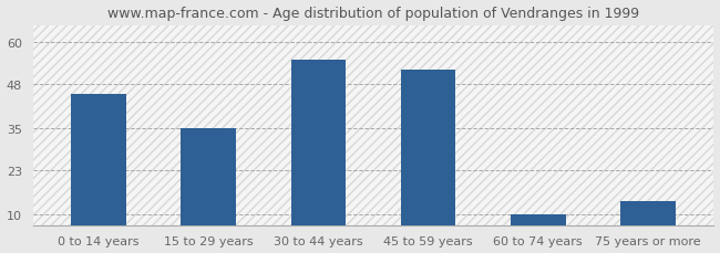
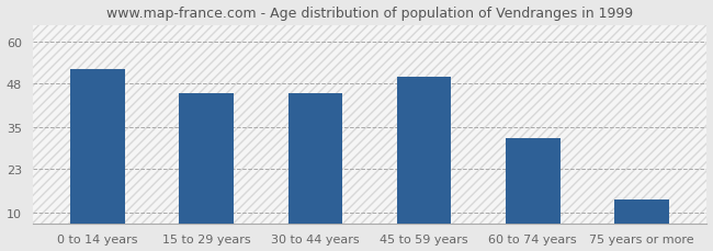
0 to 14 years: 45 -> 52
15 to 29 years: 35 -> 45
30 to 44 years: 55 -> 45
45 to 59 years: 52 -> 50
60 to 74 years: 10 -> 32
